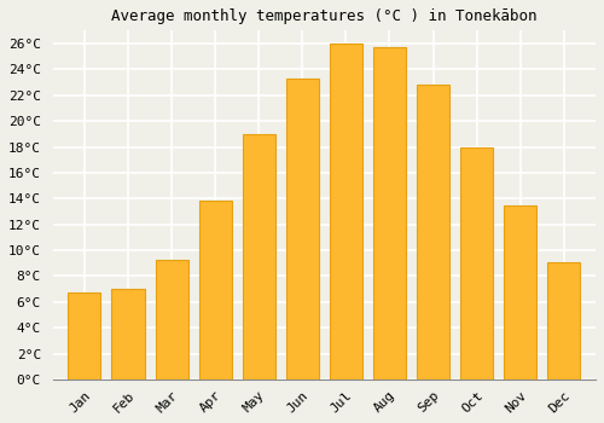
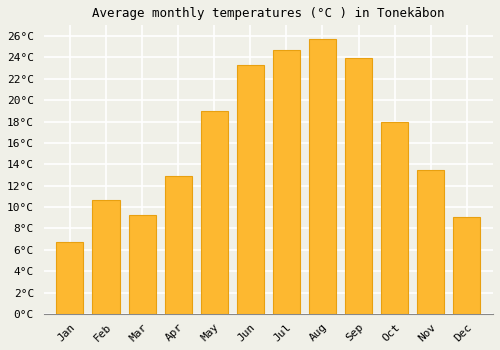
Feb: 7.0°C -> 10.7°C
Apr: 13.8°C -> 12.9°C
Jul: 26.0°C -> 24.7°C
Sep: 22.8°C -> 23.9°C
